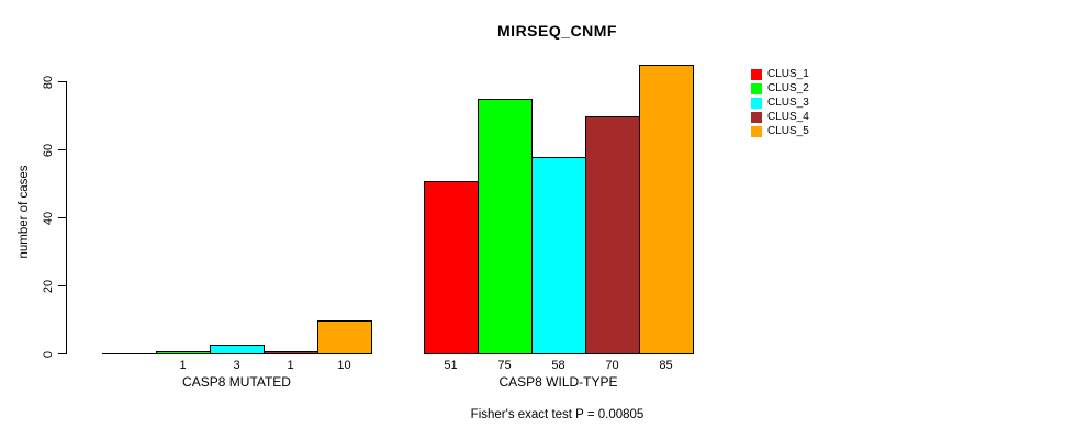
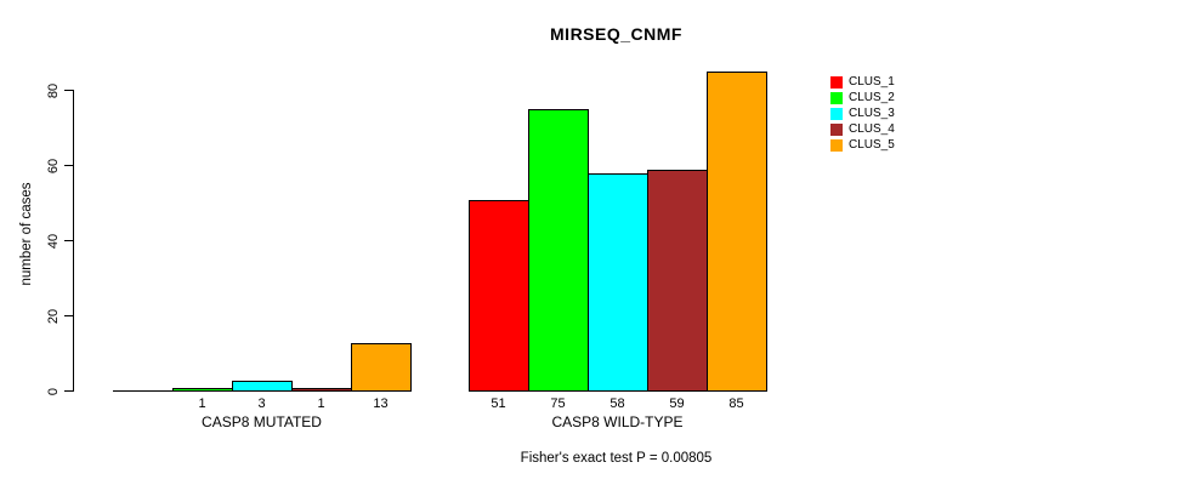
CLUS_5/CASP8 MUTATED: 10 -> 13
CLUS_4/CASP8 WILD-TYPE: 70 -> 59
